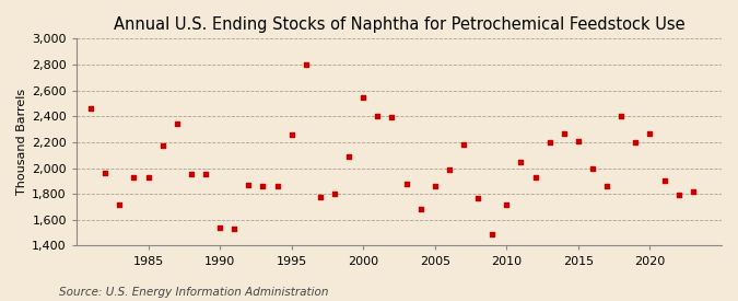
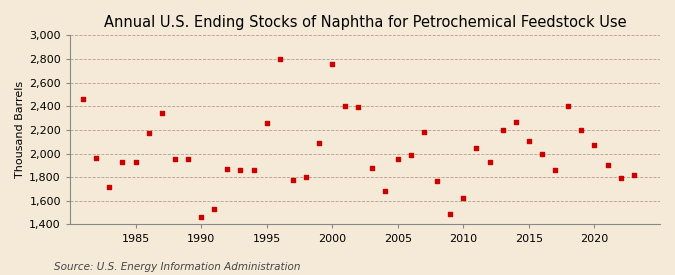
1990: 1,540 -> 1,460
2000: 2,550 -> 2,760
2005: 1,860 -> 1,950
2010: 1,720 -> 1,620
2015: 2,210 -> 2,110
2020: 2,270 -> 2,070
